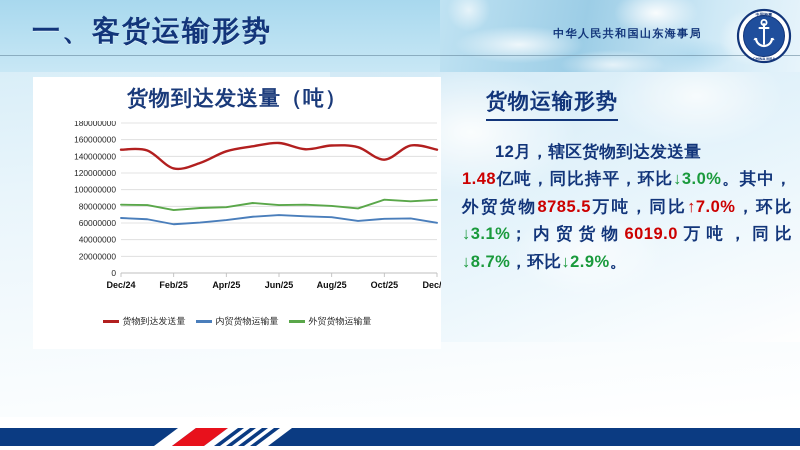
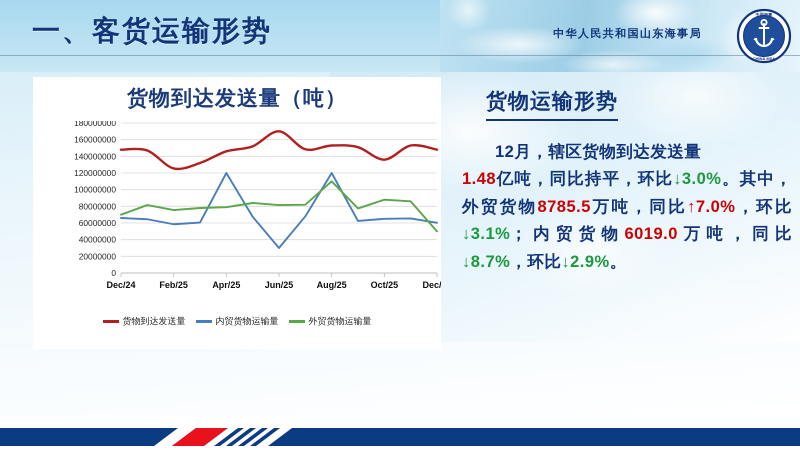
外贸货物运输量/Dec/24: 80000000 -> 70000000
内贸货物运输量/Apr/25: 60000000 -> 120000000
货物到达发送量/Jun/25: 160000000 -> 170000000
内贸货物运输量/Jun/25: 70000000 -> 30000000
内贸货物运输量/Aug/25: 70000000 -> 120000000
外贸货物运输量/Aug/25: 80000000 -> 110000000
外贸货物运输量/Dec/25: 90000000 -> 50000000
